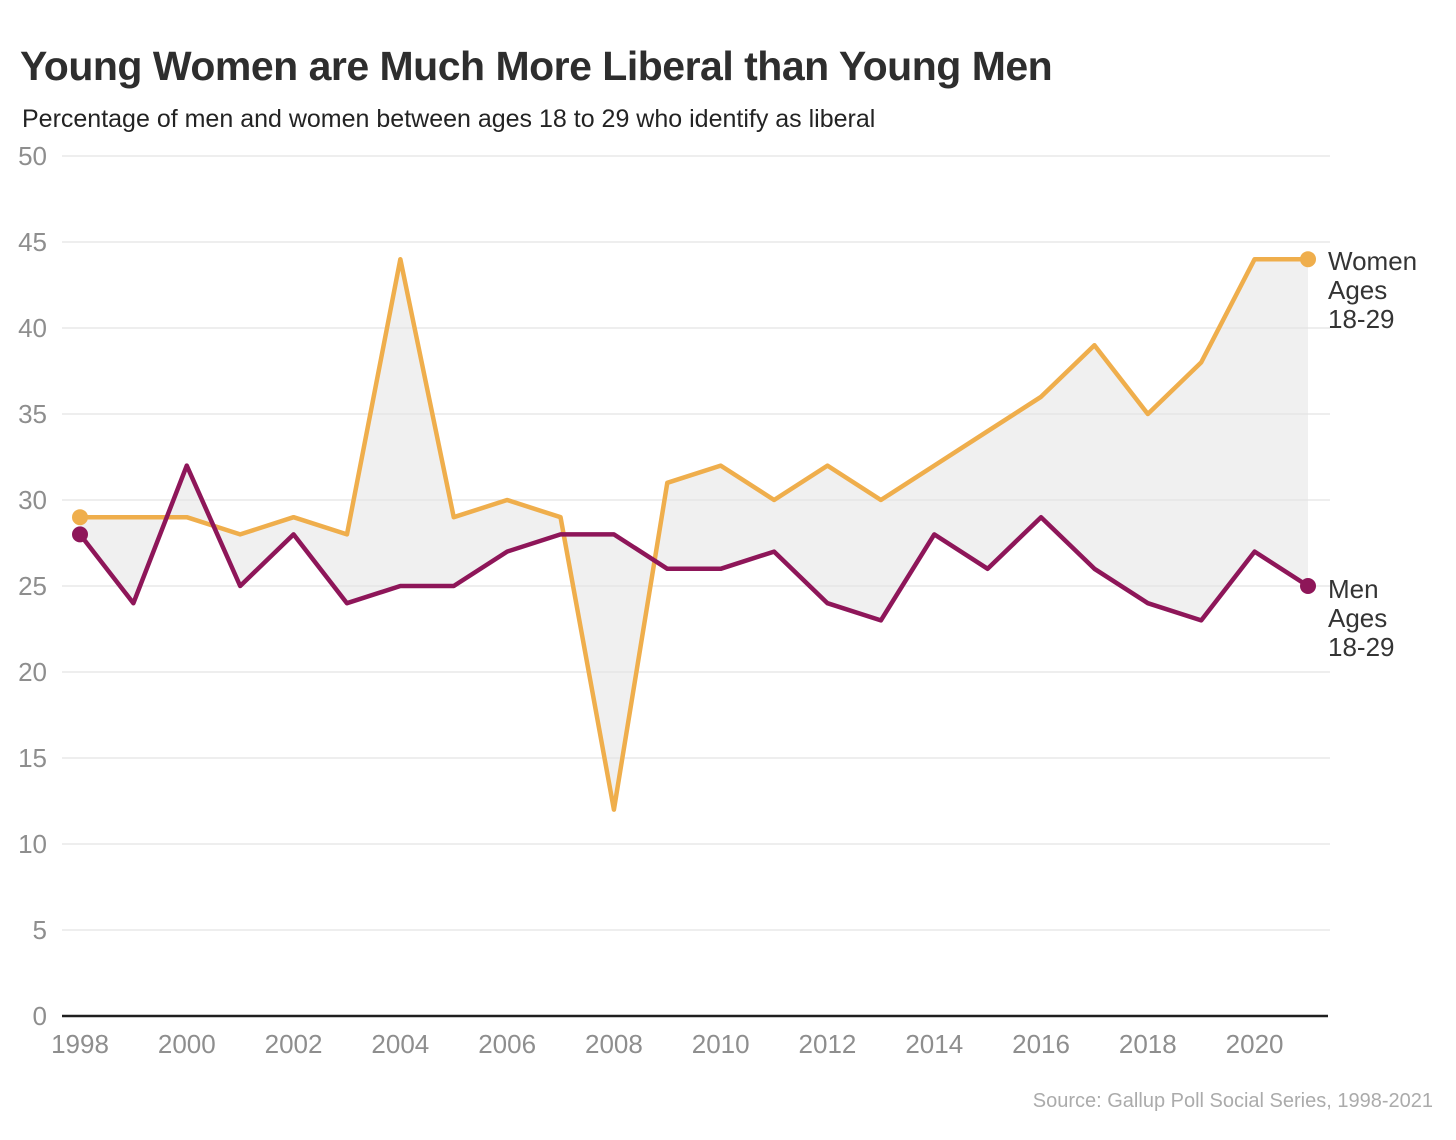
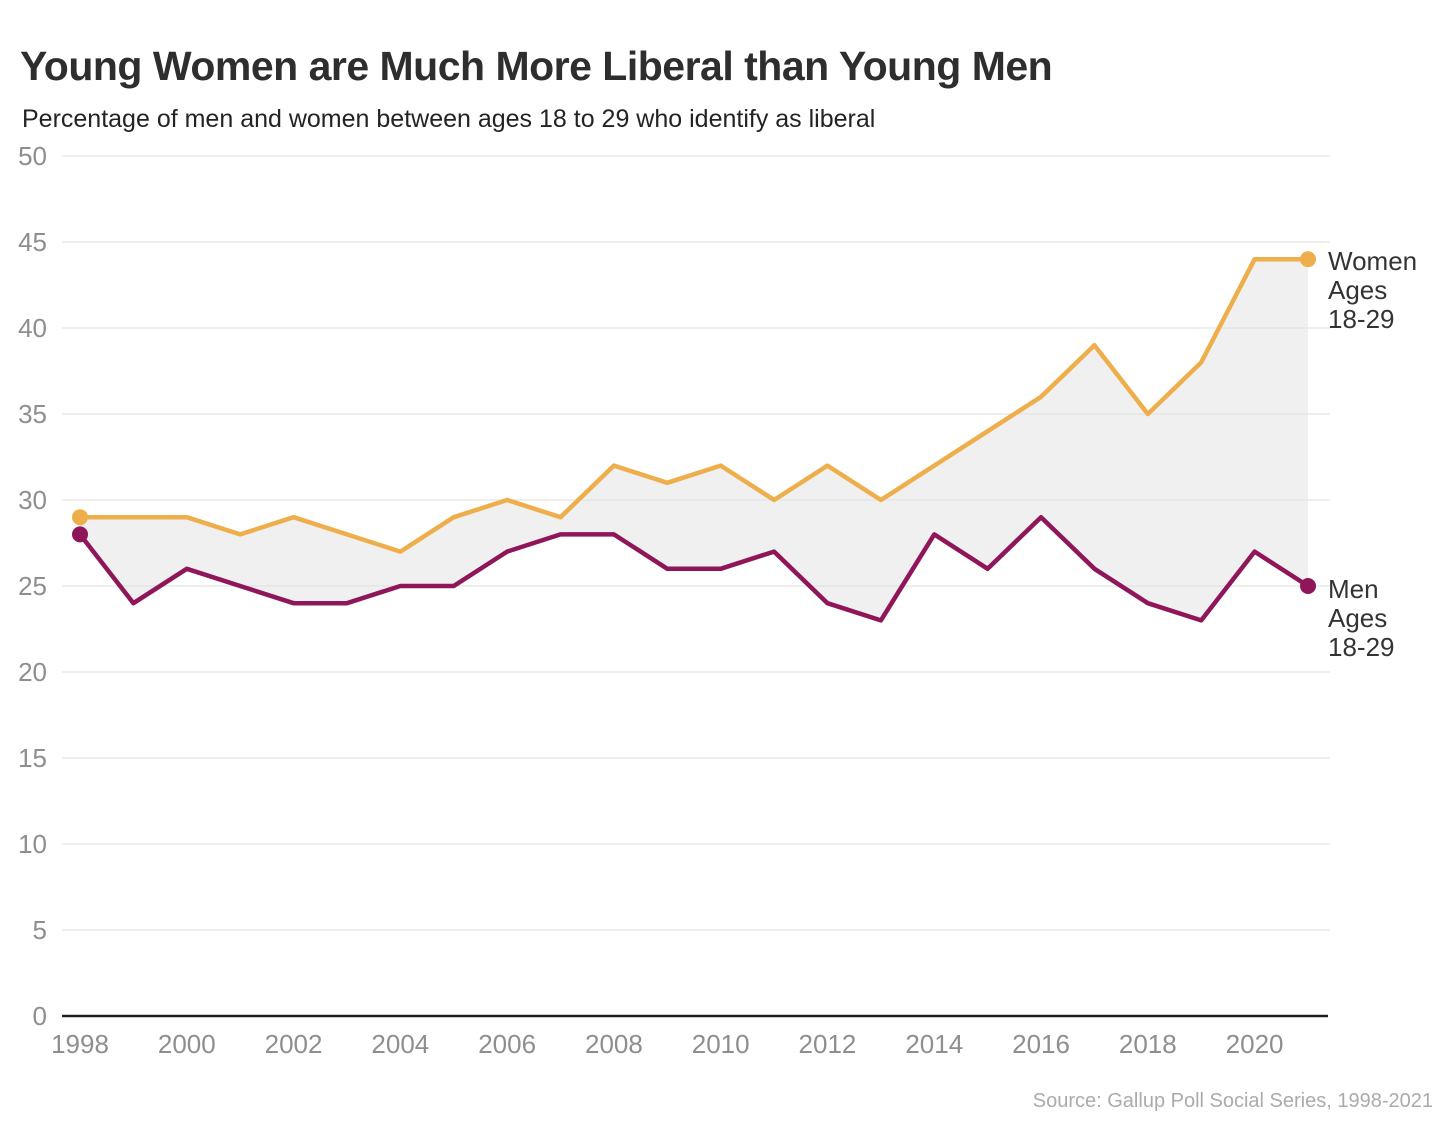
Men Ages 18-29/2000: 32 -> 26
Men Ages 18-29/2002: 28 -> 24
Women Ages 18-29/2004: 44 -> 27
Women Ages 18-29/2008: 12 -> 32
